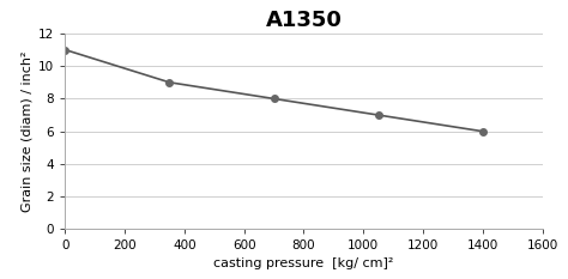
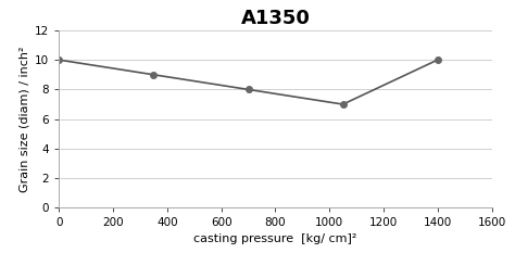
0: 11 -> 10
1400: 6 -> 10
